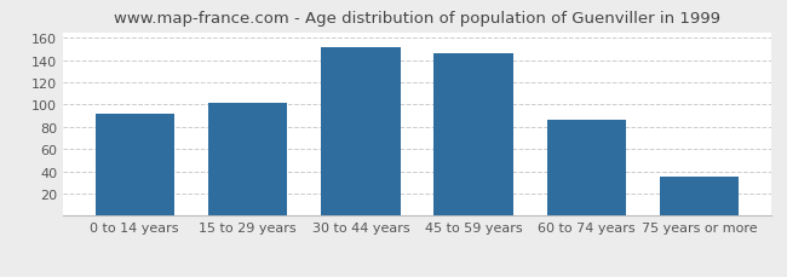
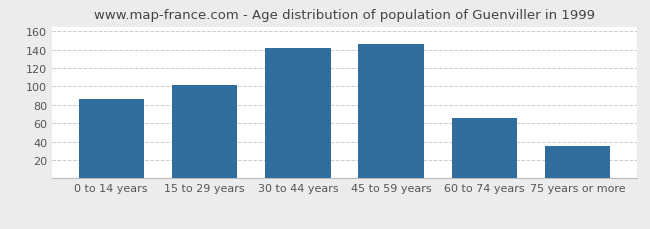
0 to 14 years: 92 -> 86
30 to 44 years: 152 -> 142
60 to 74 years: 86 -> 66
